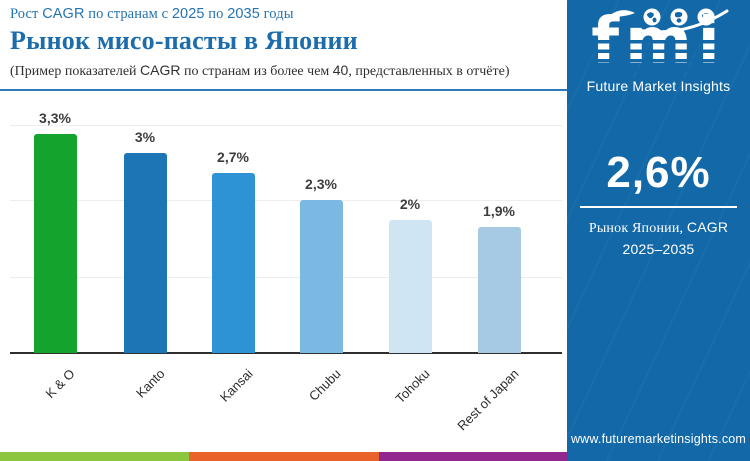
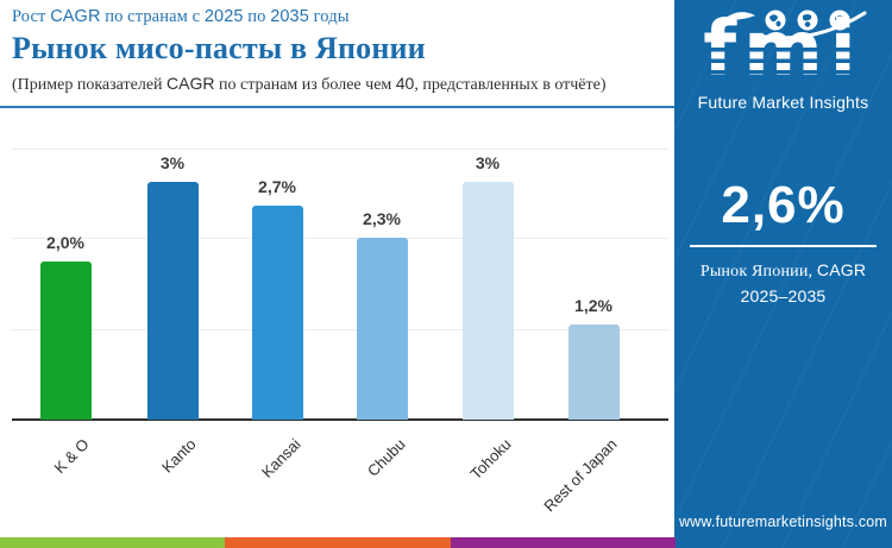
K & O: 3,3% -> 2,0%
Tohoku: 2% -> 3%
Rest of Japan: 1,9% -> 1,2%
